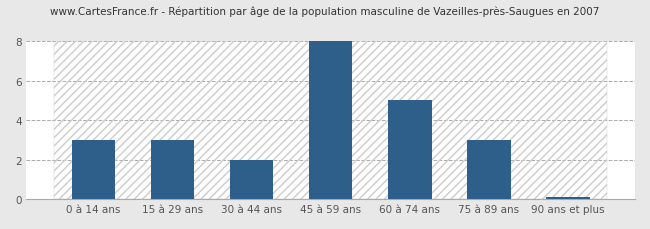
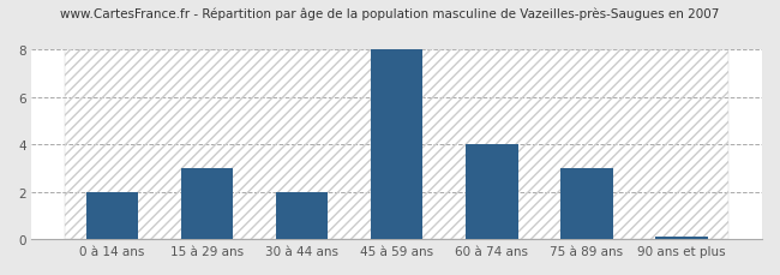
0 à 14 ans: 3.0 -> 2.0
60 à 74 ans: 5.0 -> 4.0
